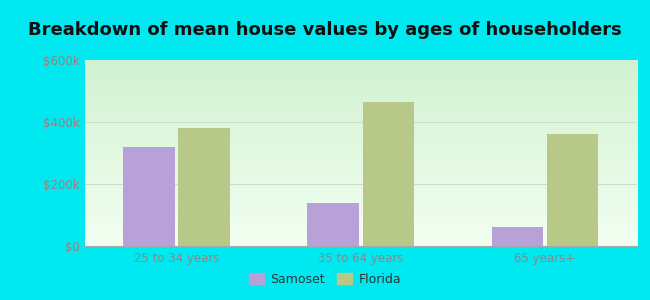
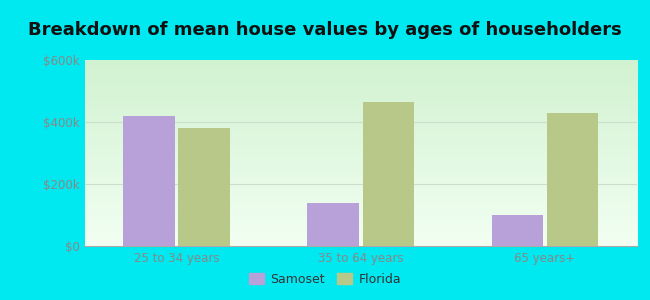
Samoset/25 to 34 years: $320k -> $420k
Samoset/65 years+: $60k -> $100k
Florida/65 years+: $360k -> $430k
